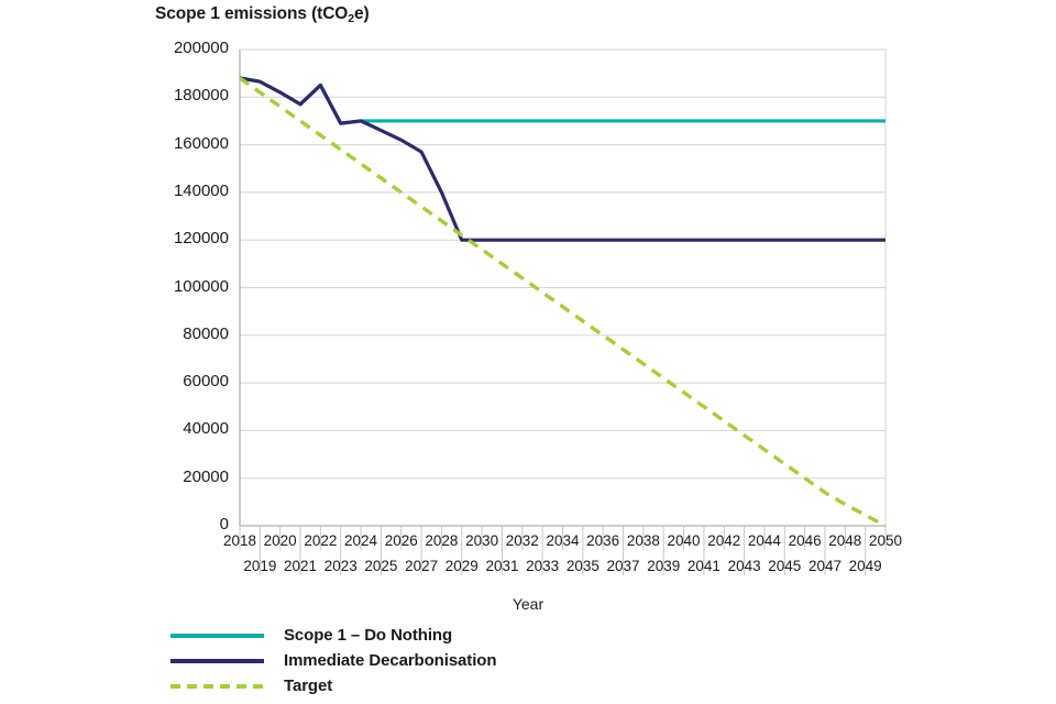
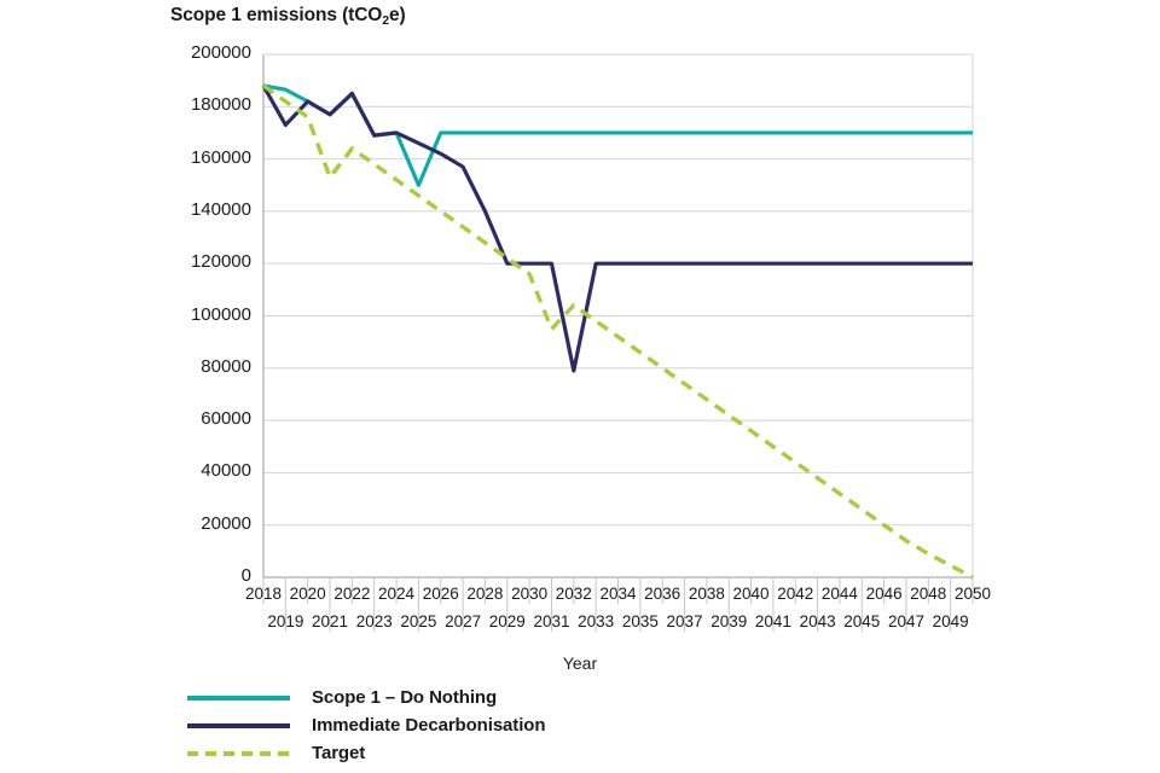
Immediate Decarbonisation/2019: 186000 -> 173000
Target/2021: 170000 -> 153000
Scope 1 – Do Nothing/2025: 170000 -> 150000
Target/2031: 110000 -> 95000
Immediate Decarbonisation/2032: 120000 -> 79000
